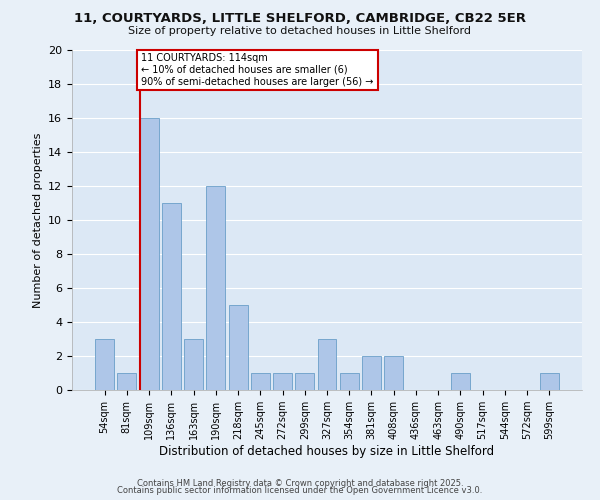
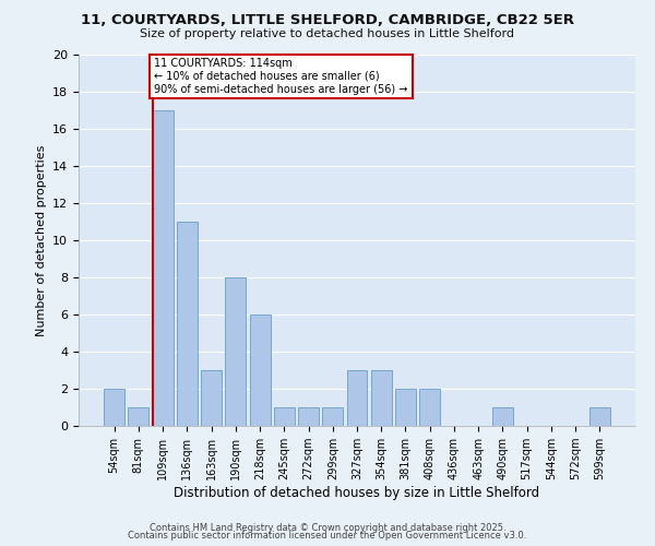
54sqm: 3 -> 2
109sqm: 16 -> 17
190sqm: 12 -> 8
218sqm: 5 -> 6
354sqm: 1 -> 3
